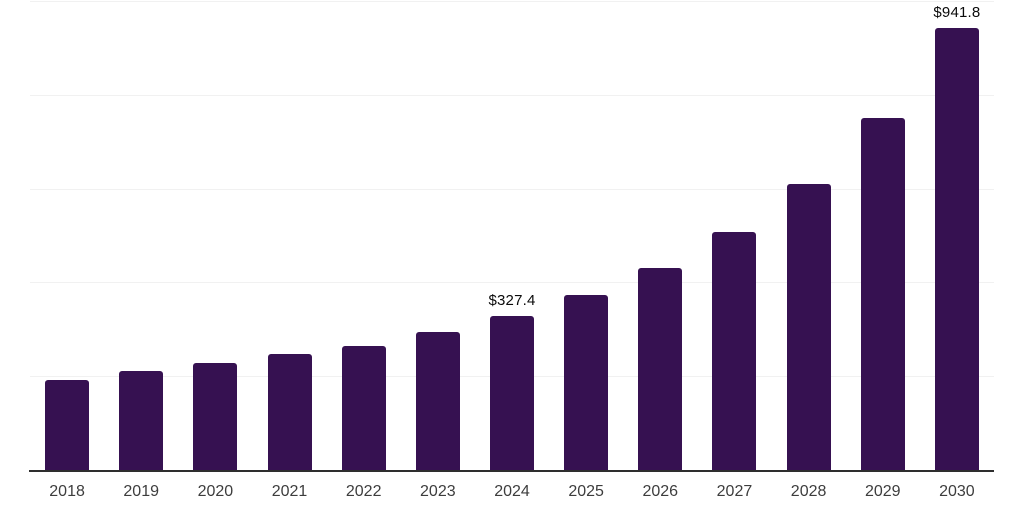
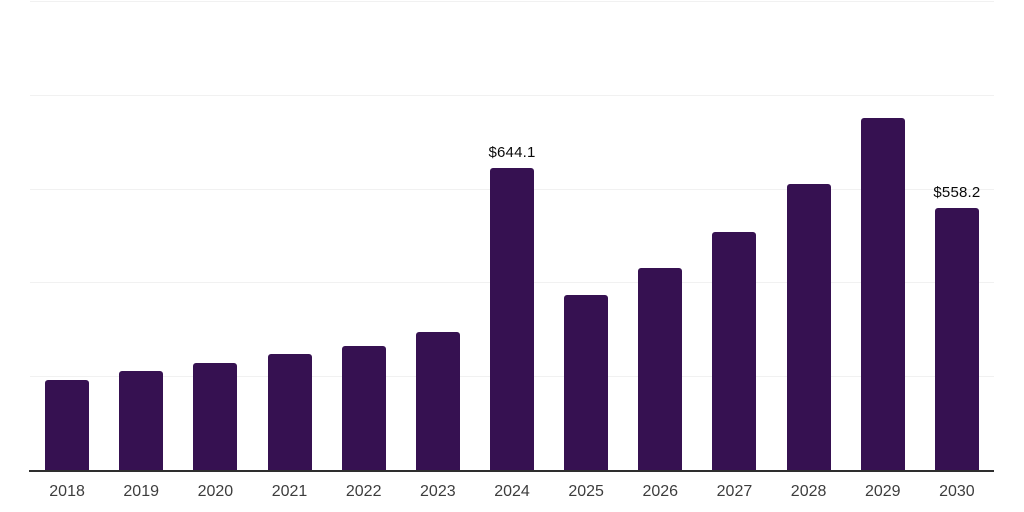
2024: $327.4 -> $644.1
2030: $941.8 -> $558.2
